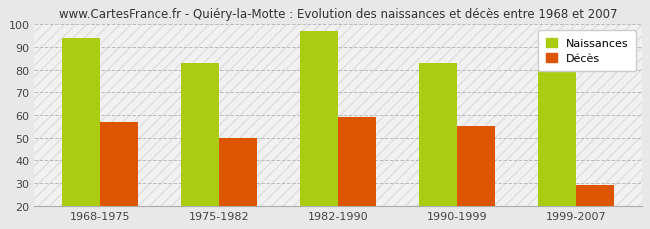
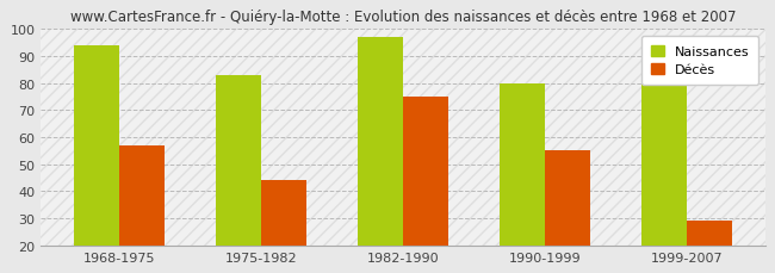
Décès/1975-1982: 50 -> 44
Décès/1982-1990: 59 -> 75
Naissances/1990-1999: 83 -> 80
